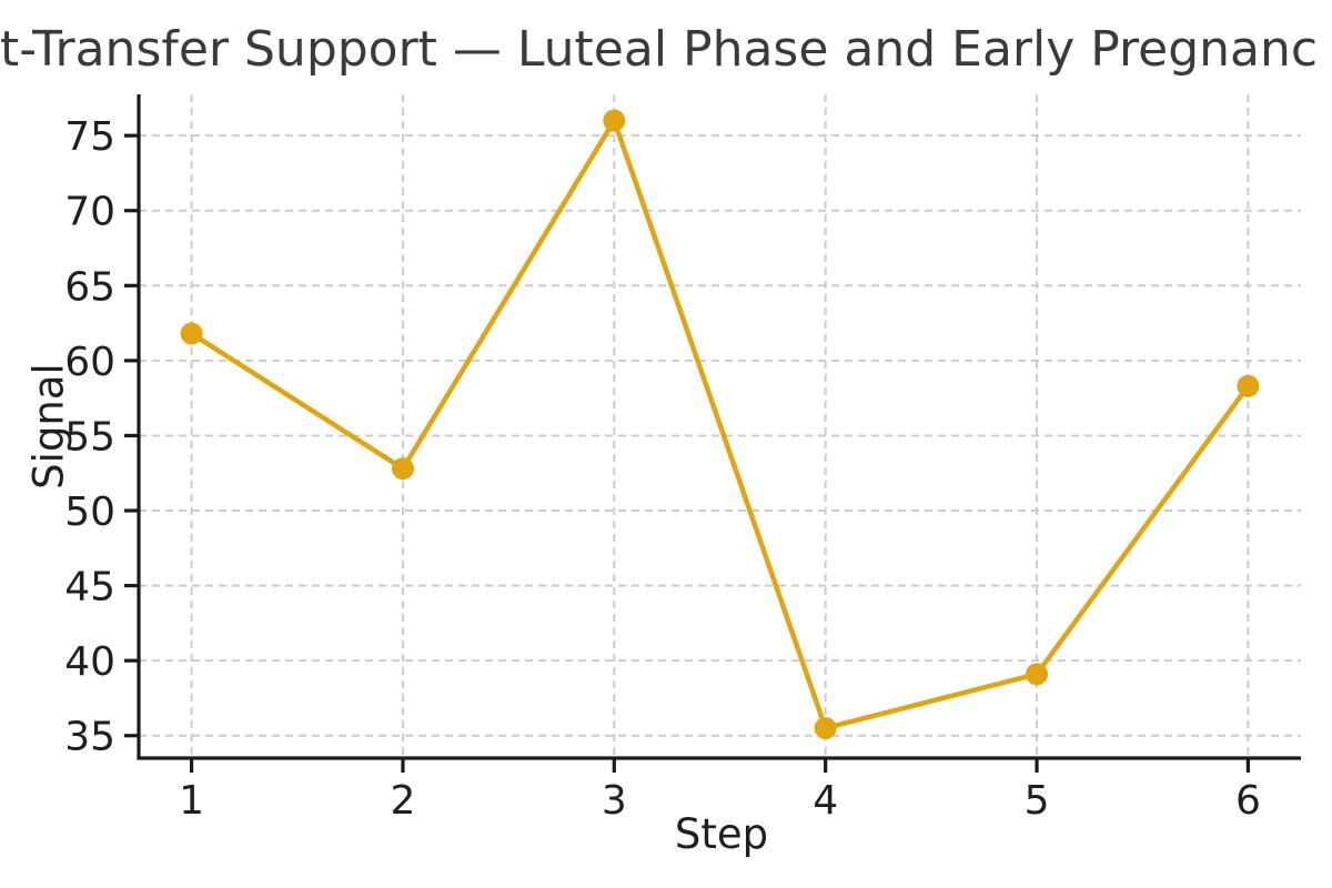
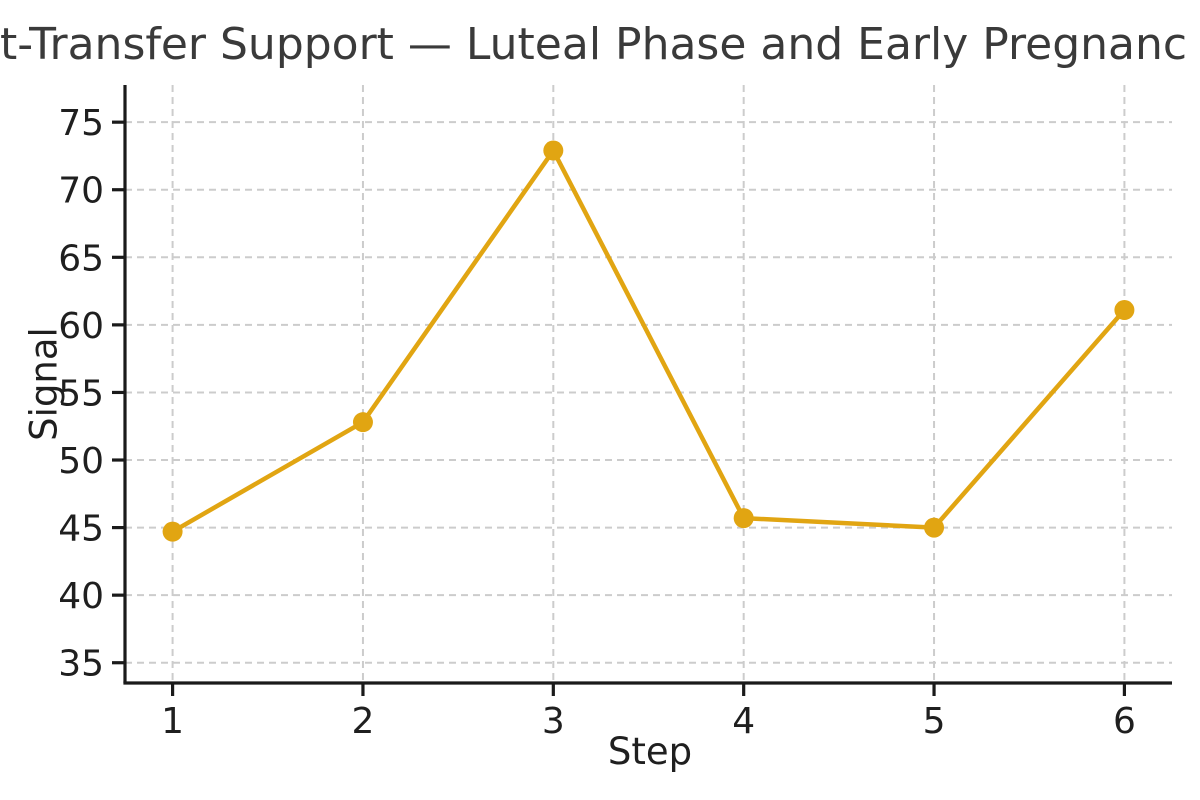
1: 61.8 -> 44.7
3: 76.0 -> 72.9
4: 35.5 -> 45.7
5: 39.1 -> 45.0
6: 58.3 -> 61.1
